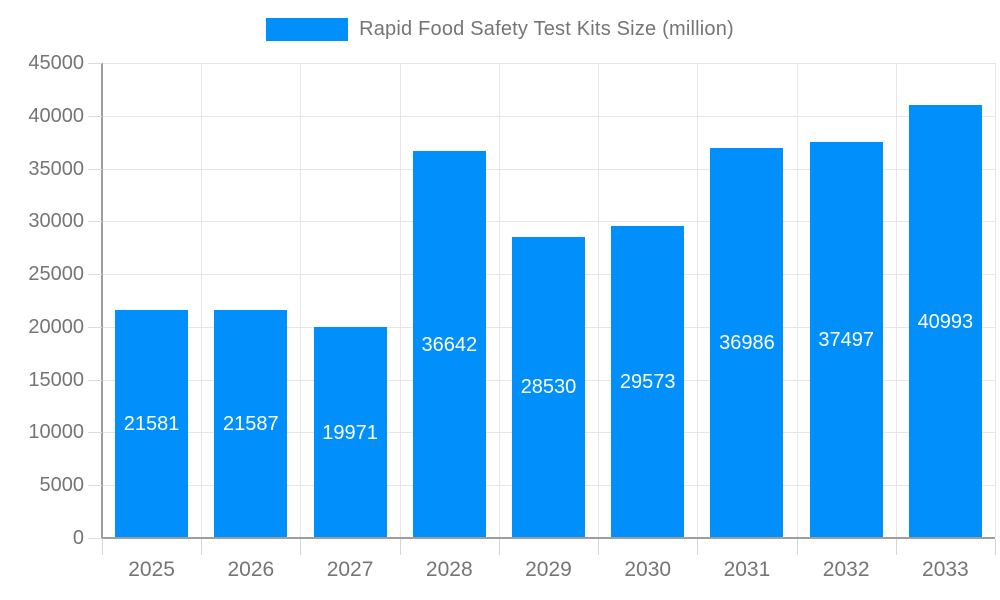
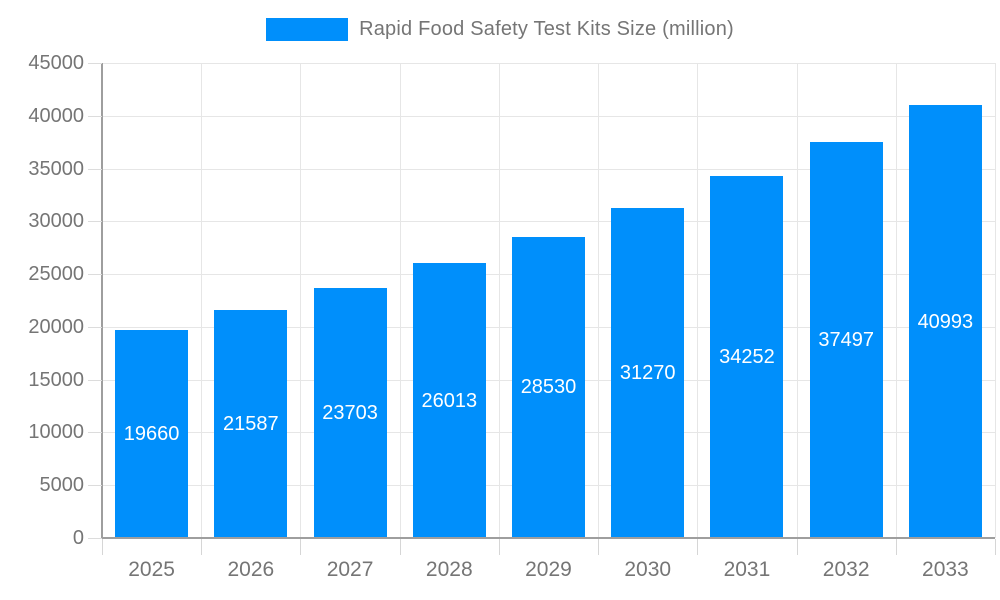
2025: 21581 -> 19660
2027: 19971 -> 23703
2028: 36642 -> 26013
2030: 29573 -> 31270
2031: 36986 -> 34252
